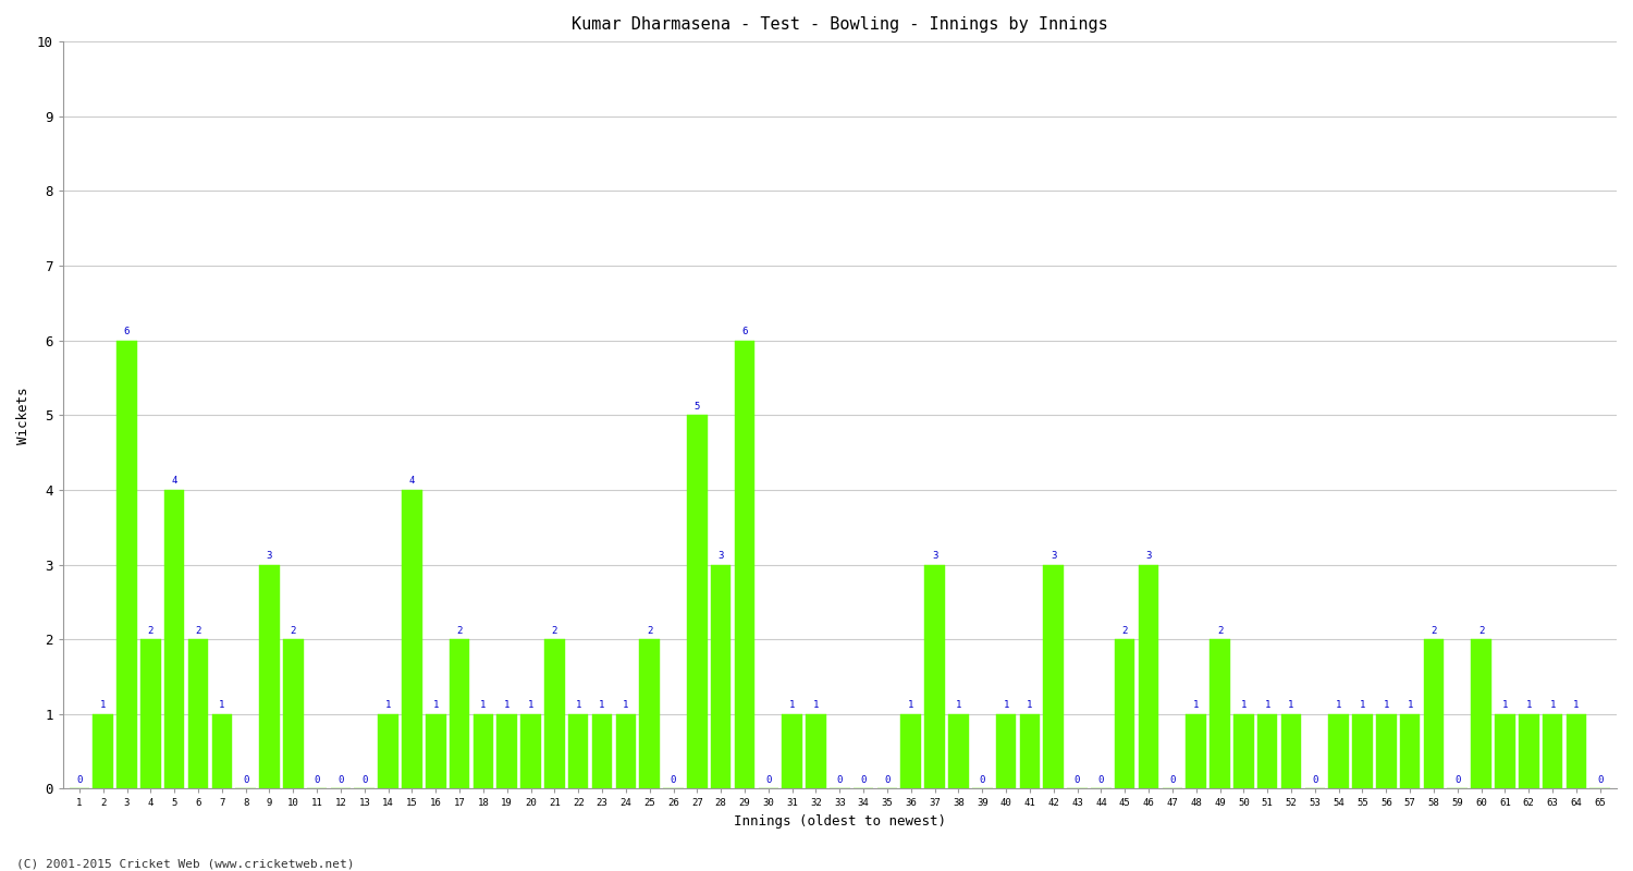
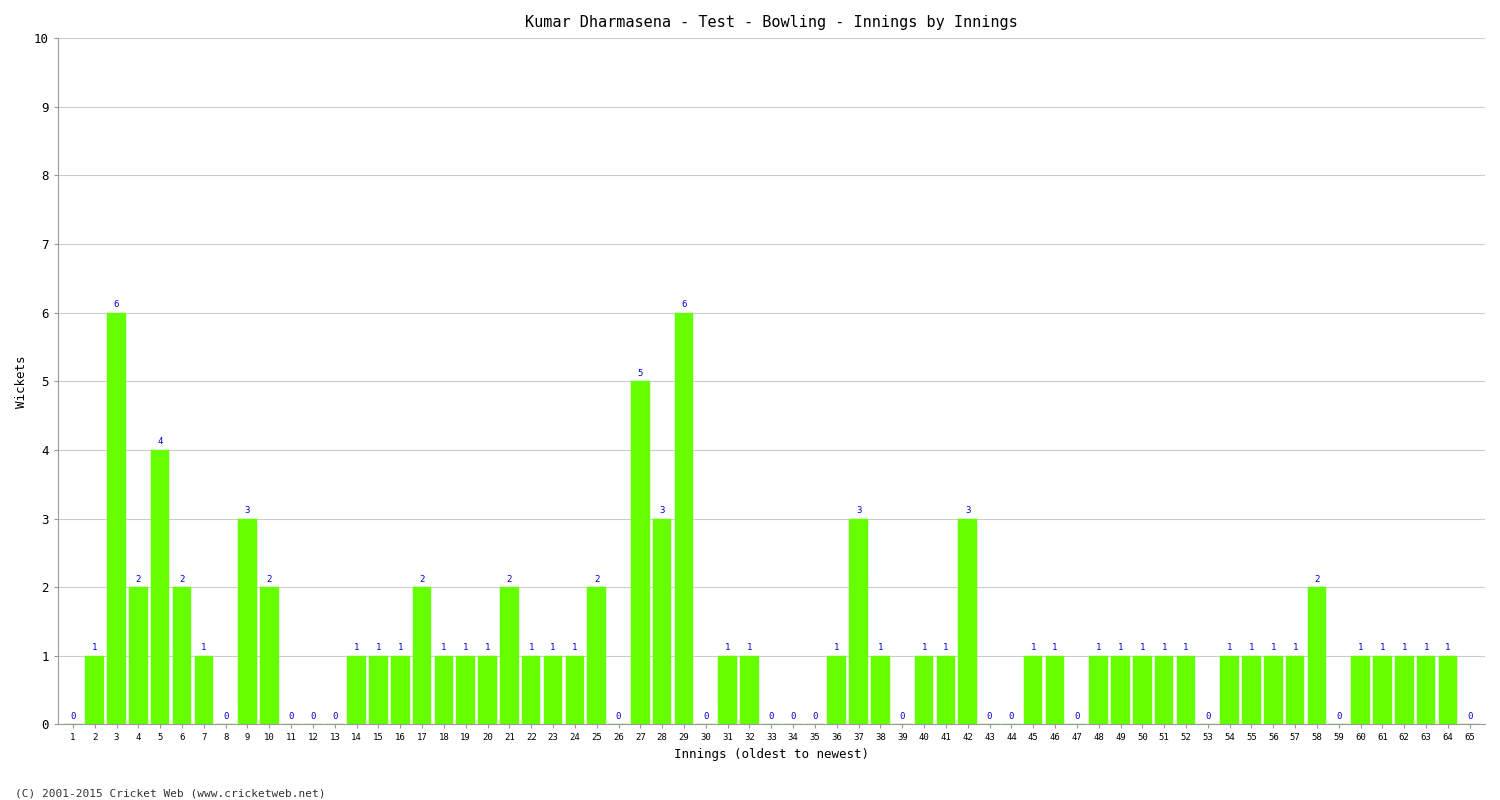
15: 4 -> 1
45: 2 -> 1
46: 3 -> 1
49: 2 -> 1
60: 2 -> 1
